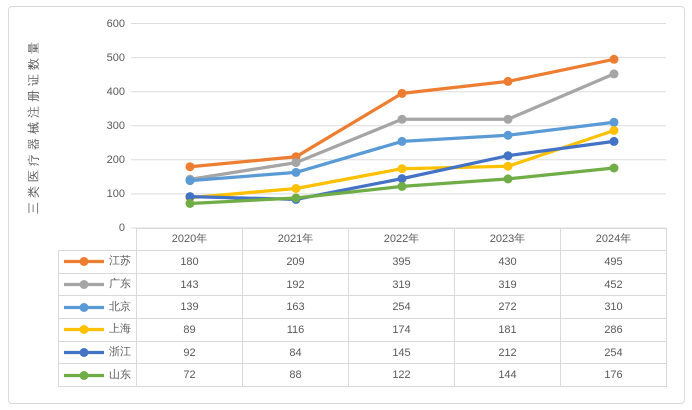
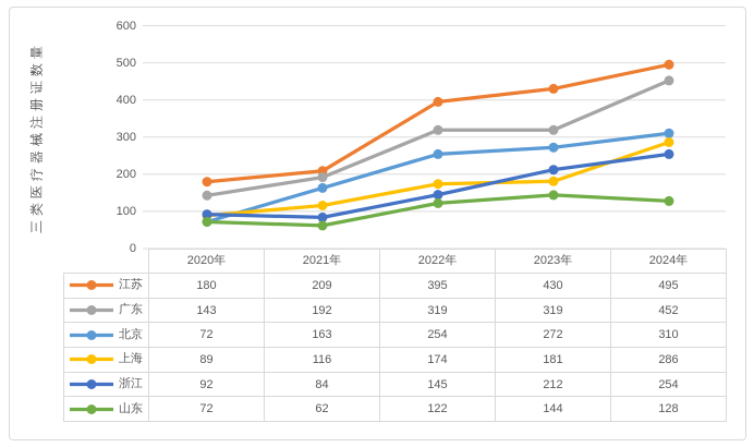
北京/2020年: 139 -> 72
山东/2021年: 88 -> 62
山东/2024年: 176 -> 128
